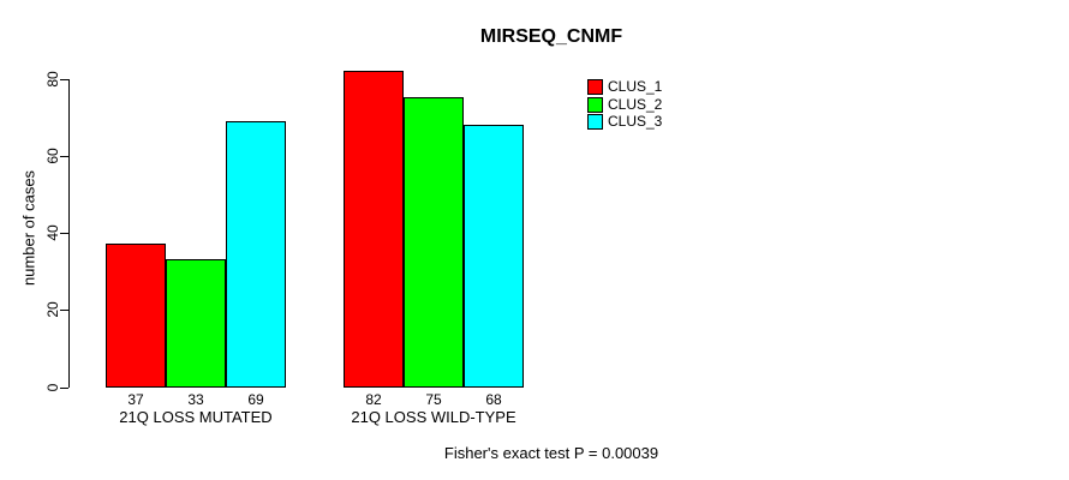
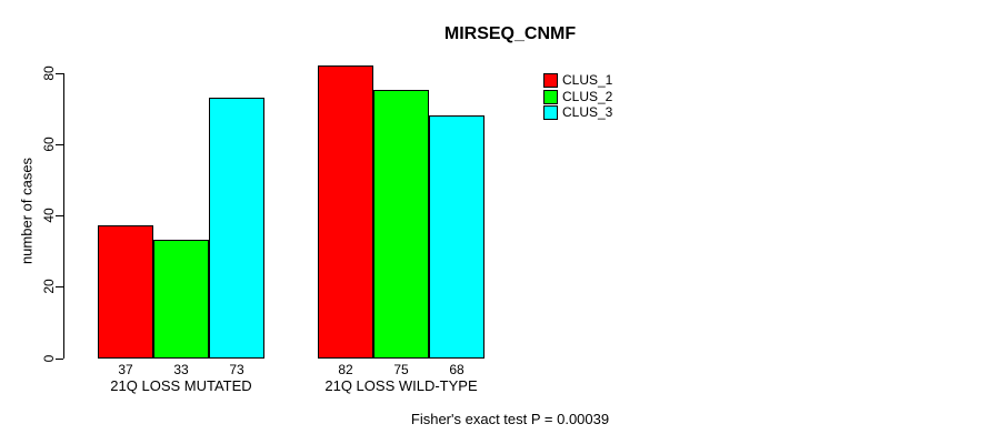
CLUS_3/21Q LOSS MUTATED: 69 -> 73
